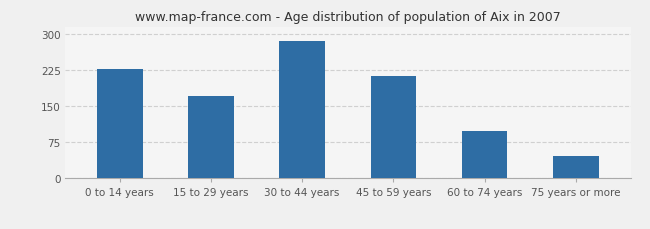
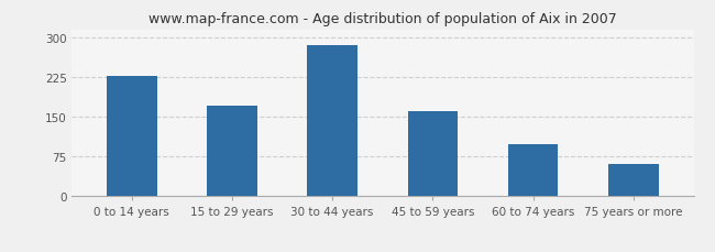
45 to 59 years: 213 -> 160
75 years or more: 47 -> 60
